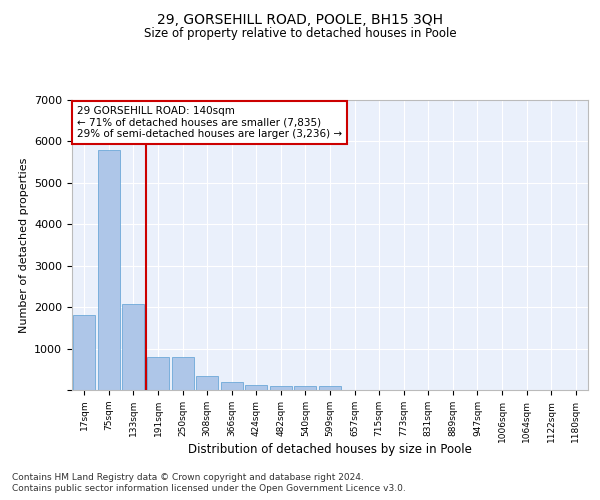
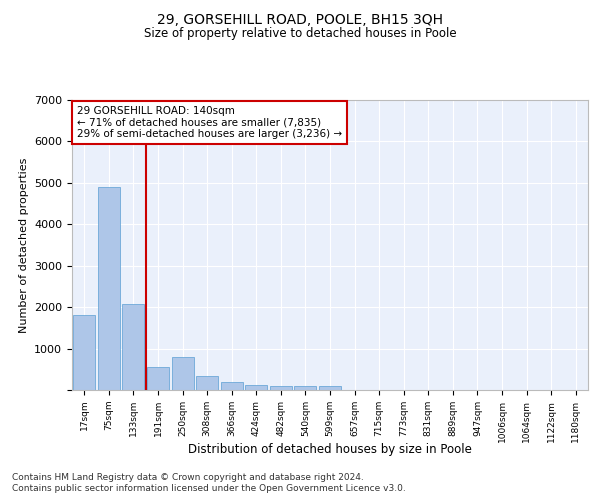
75sqm: 5800 -> 4900
191sqm: 800 -> 550
